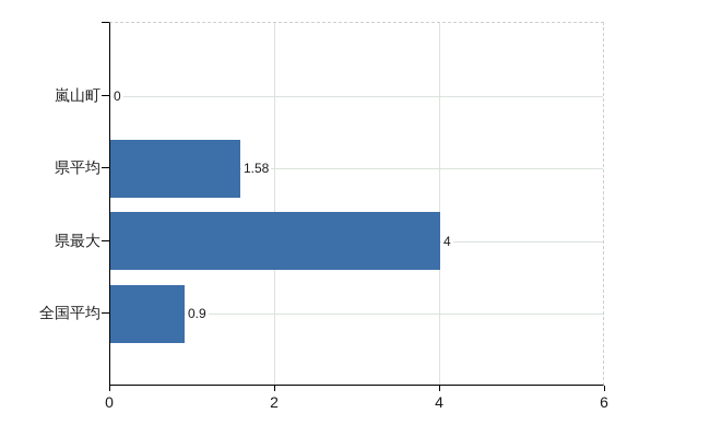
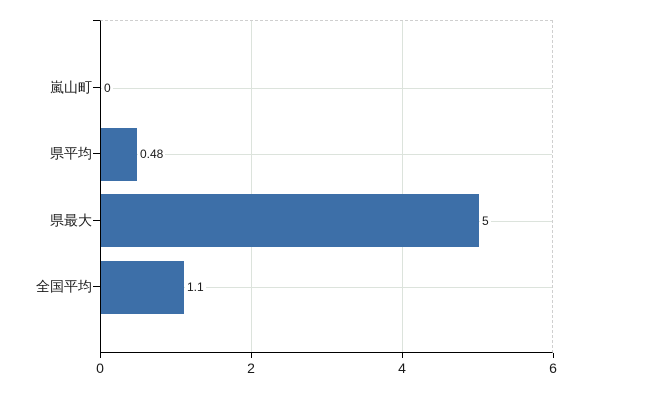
県平均: 1.58 -> 0.48
県最大: 4 -> 5
全国平均: 0.9 -> 1.1
